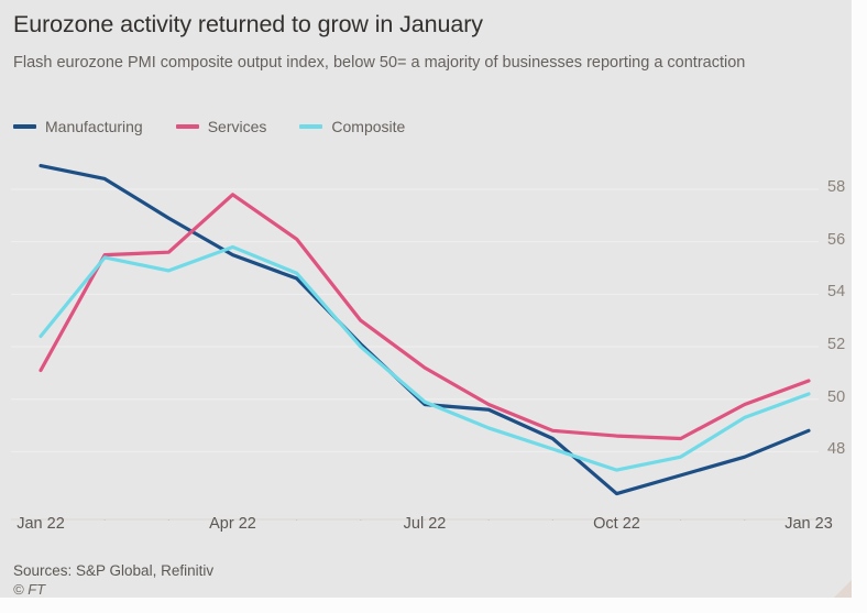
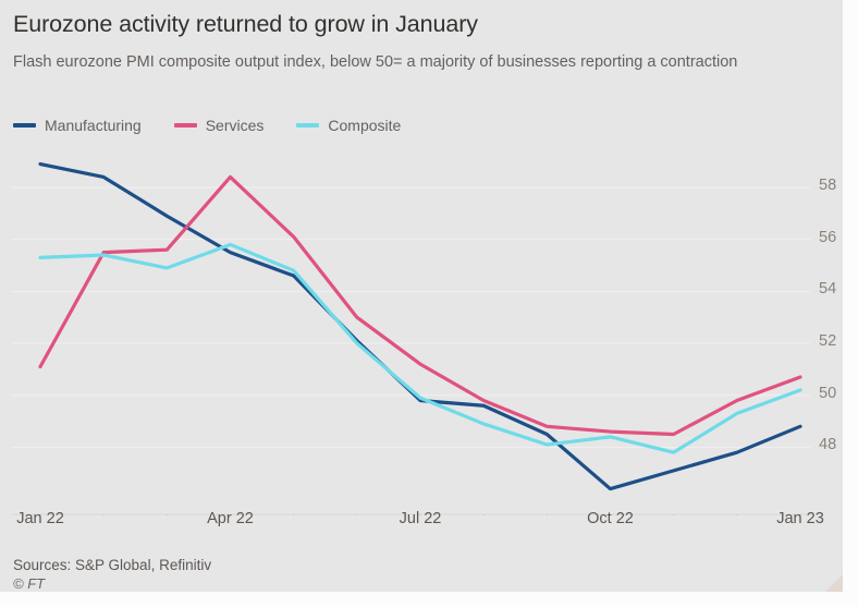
Composite/Jan 22: 52.4 -> 55.3
Services/Apr 22: 57.8 -> 58.4
Composite/Oct 22: 47.3 -> 48.4
